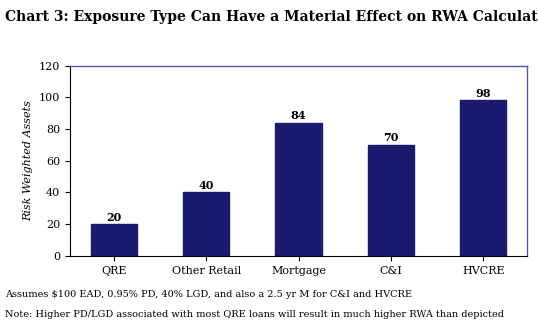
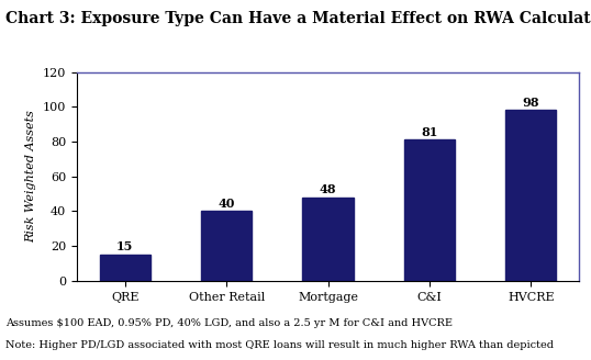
QRE: 20 -> 15
Mortgage: 84 -> 48
C&I: 70 -> 81
